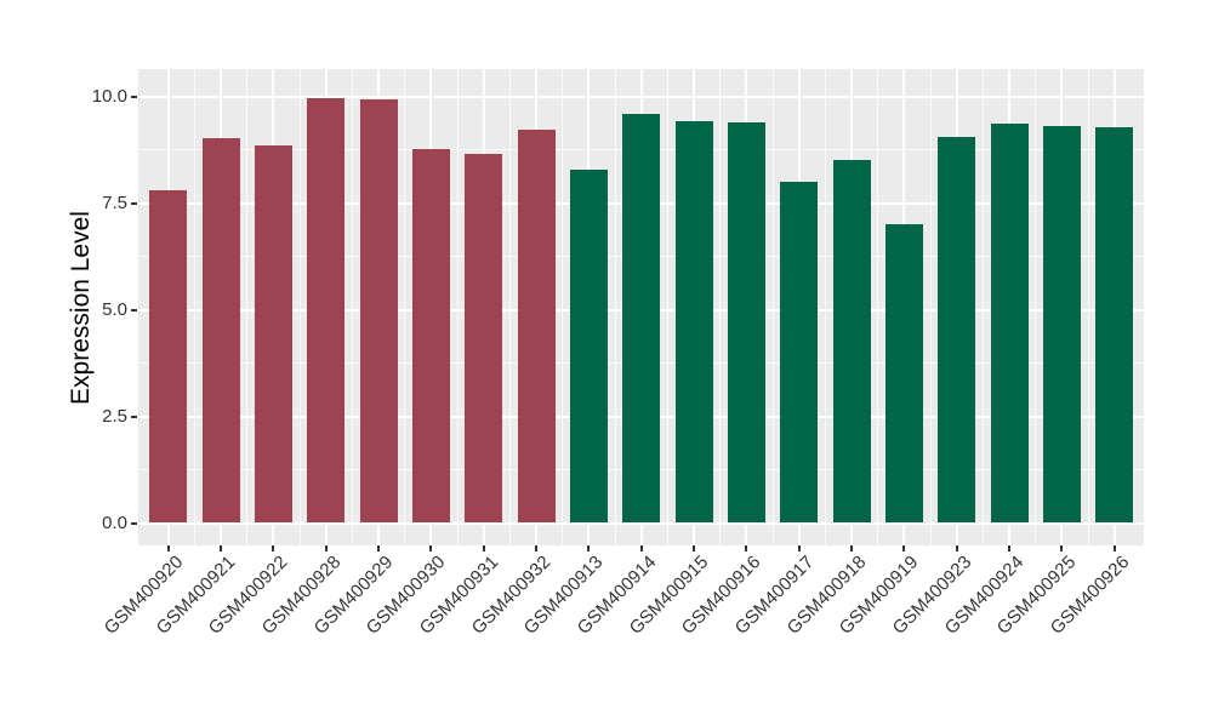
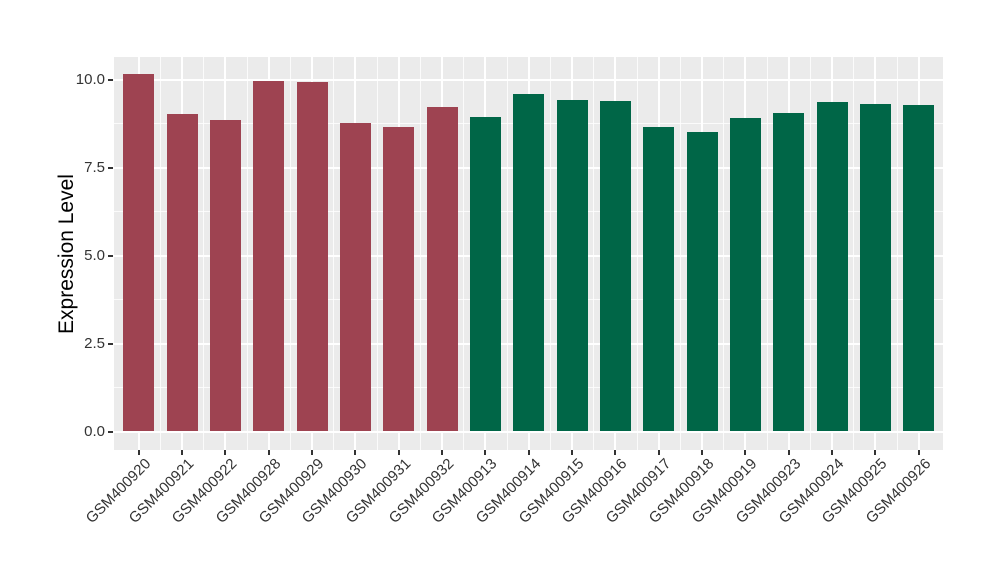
GSM400920: 7.8 -> 10.2
GSM400913: 8.3 -> 8.9
GSM400917: 8.0 -> 8.7
GSM400919: 7.0 -> 8.9
